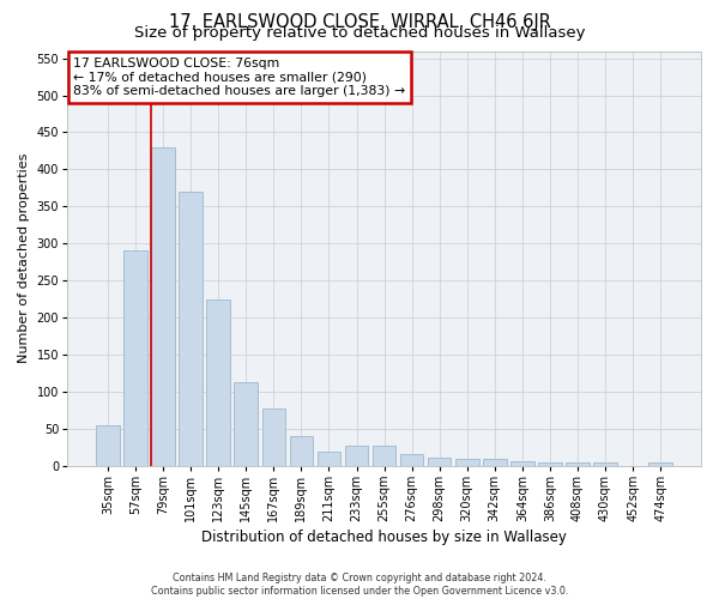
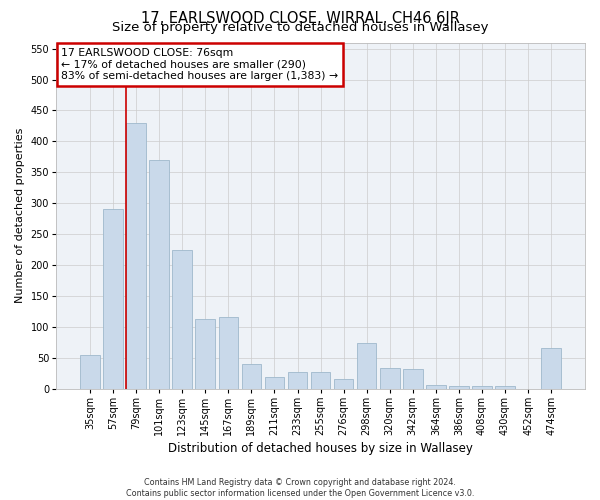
167sqm: 77 -> 116
298sqm: 10 -> 74
320sqm: 9 -> 34
342sqm: 9 -> 32
474sqm: 5 -> 66
